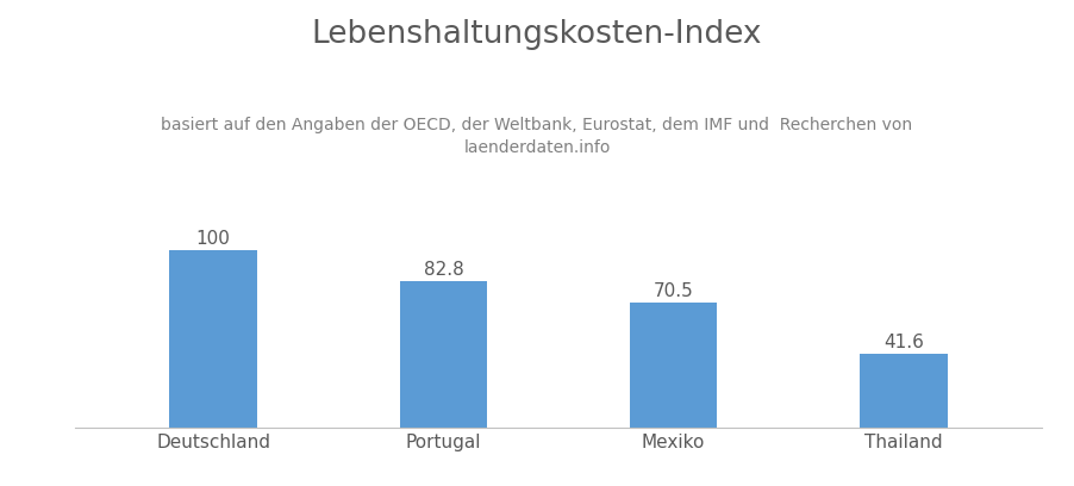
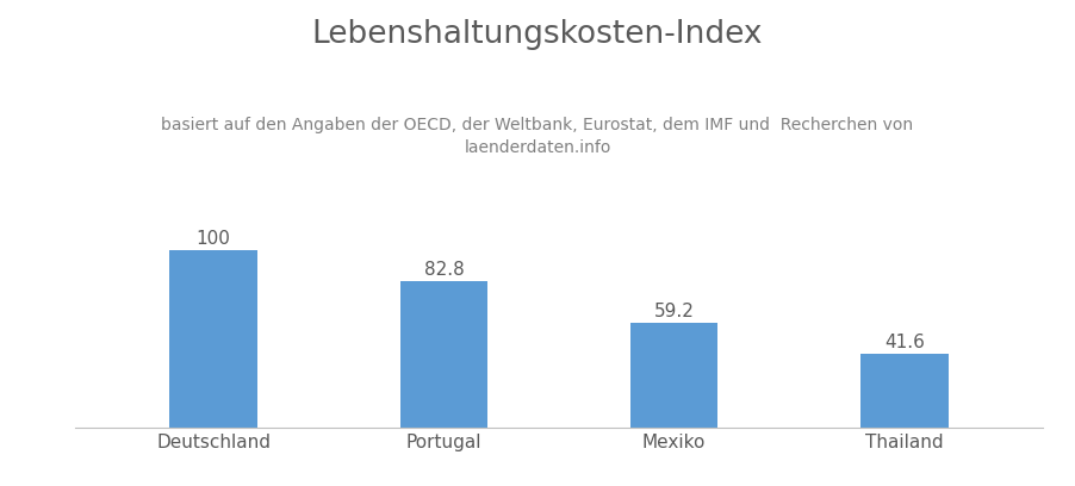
Mexiko: 70.5 -> 59.2
